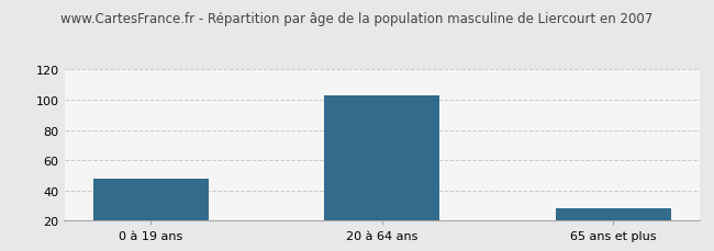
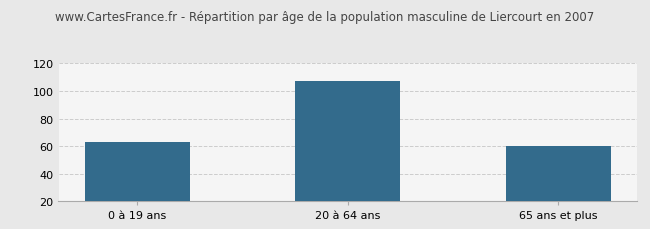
0 à 19 ans: 48 -> 63
20 à 64 ans: 103 -> 107
65 ans et plus: 28 -> 60
